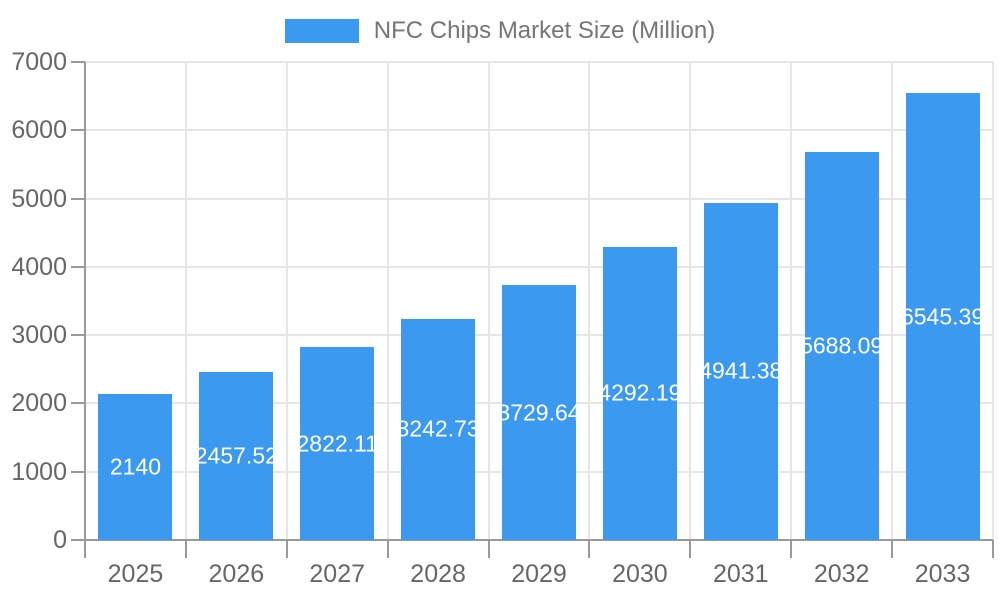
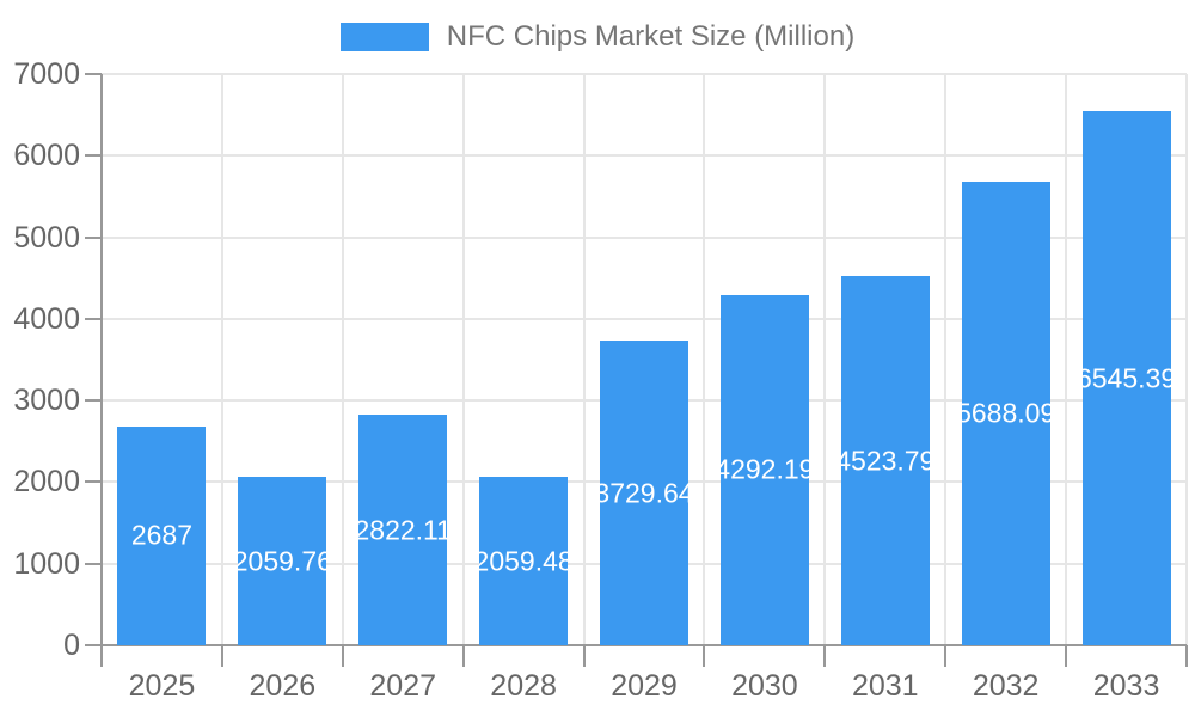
2025: 2140 -> 2687
2026: 2457.52 -> 2059.76
2028: 3242.73 -> 2059.48
2031: 4941.38 -> 4523.79
